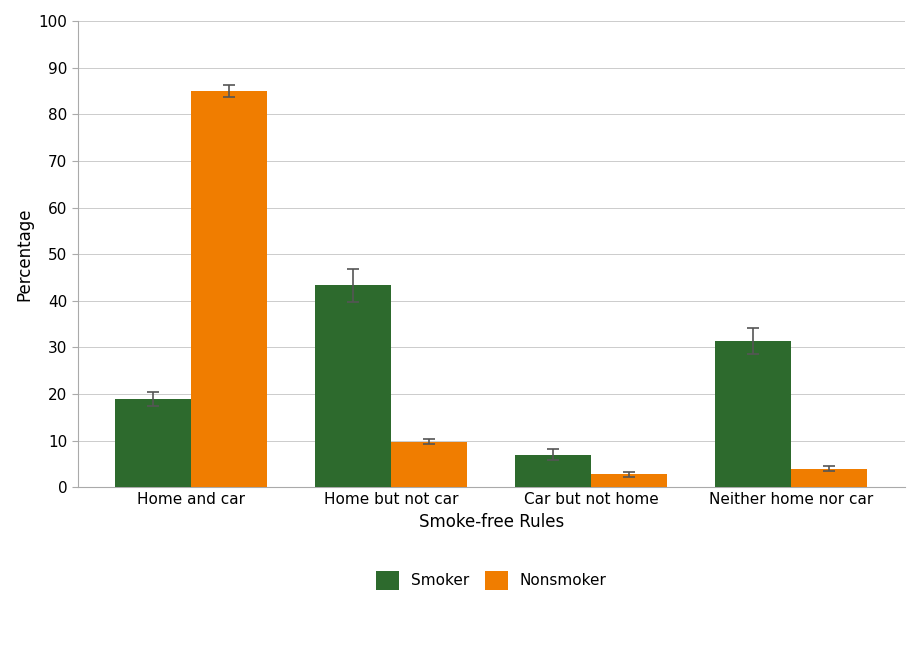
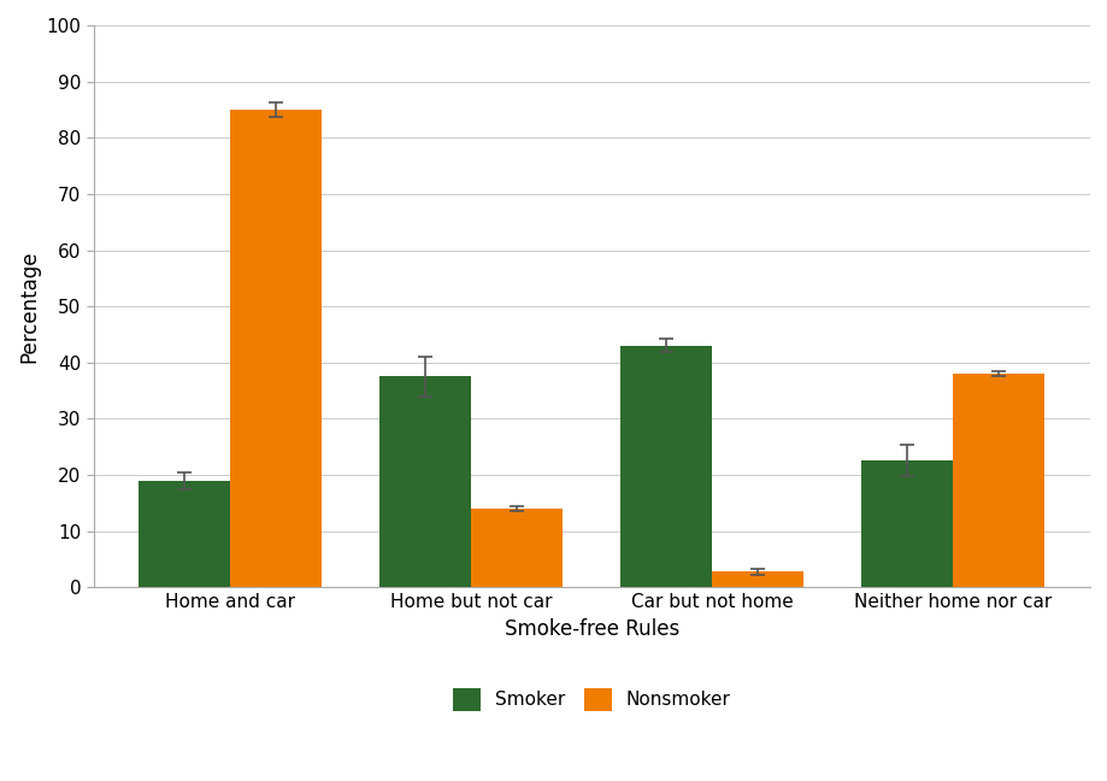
Smoker/Home but not car: 43.3 -> 37.5
Nonsmoker/Home but not car: 9.8 -> 14.0
Smoker/Car but not home: 7.0 -> 43.0
Smoker/Neither home nor car: 31.3 -> 22.5
Nonsmoker/Neither home nor car: 4.0 -> 38.0
